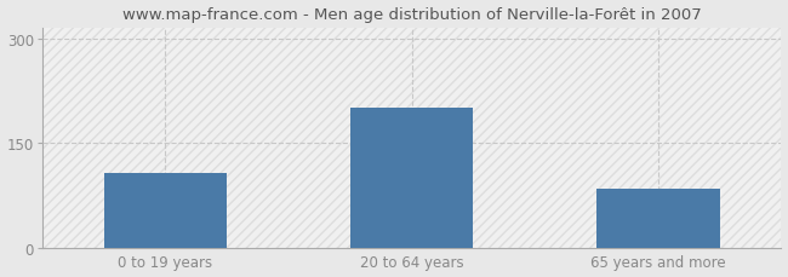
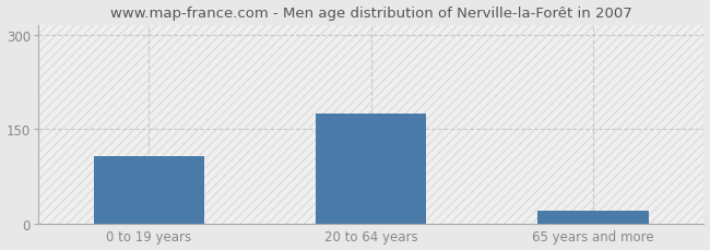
20 to 64 years: 200 -> 175
65 years and more: 84 -> 20
